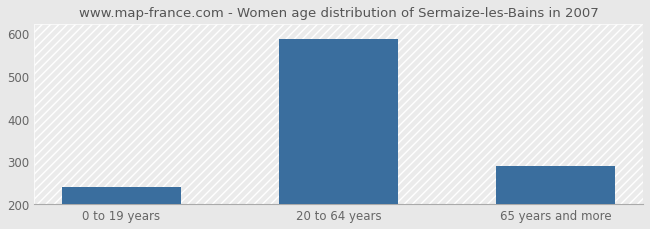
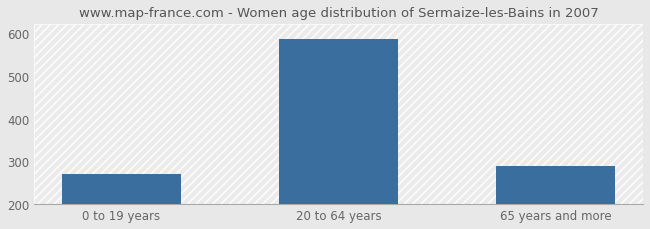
0 to 19 years: 241 -> 270
